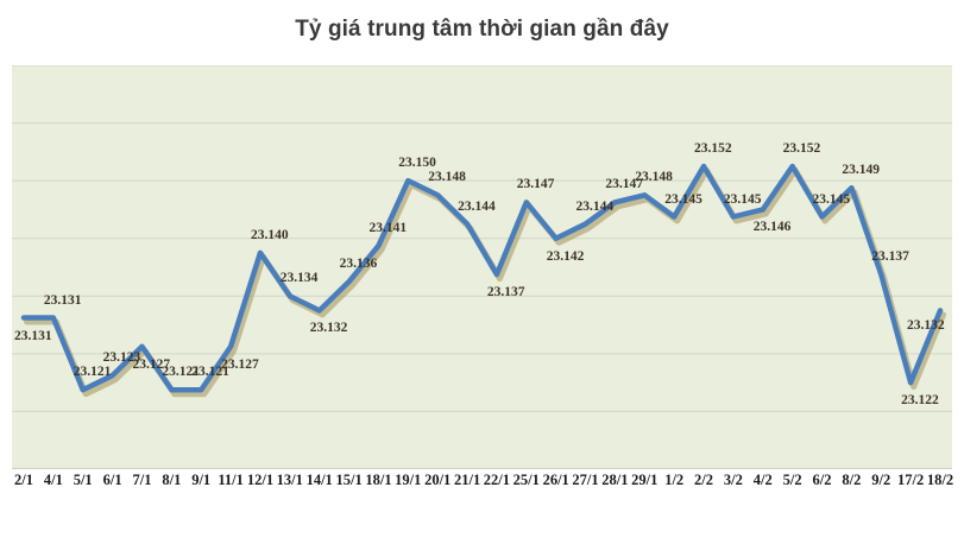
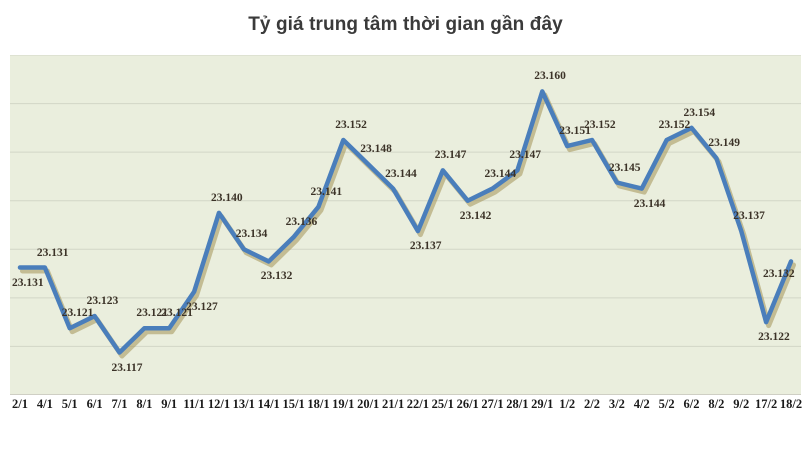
7/1: 23.127 -> 23.117
19/1: 23.150 -> 23.152
29/1: 23.148 -> 23.160
1/2: 23.145 -> 23.151
4/2: 23.146 -> 23.144
6/2: 23.145 -> 23.154
